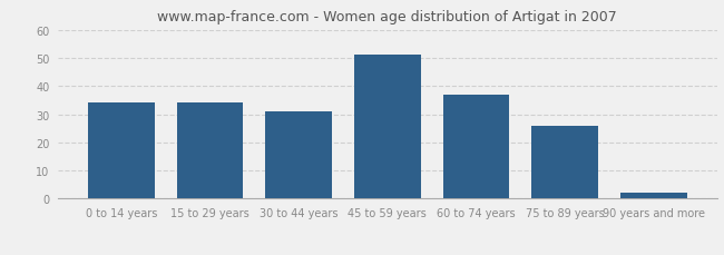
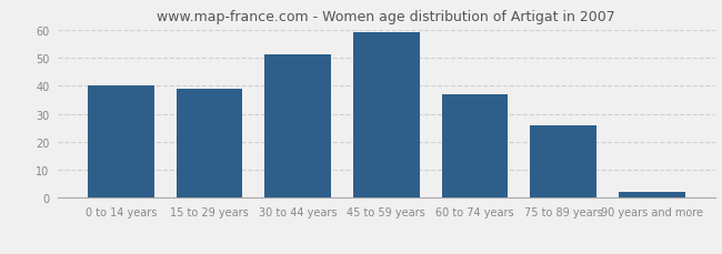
0 to 14 years: 34 -> 40
15 to 29 years: 34 -> 39
30 to 44 years: 31 -> 51
45 to 59 years: 51 -> 59
